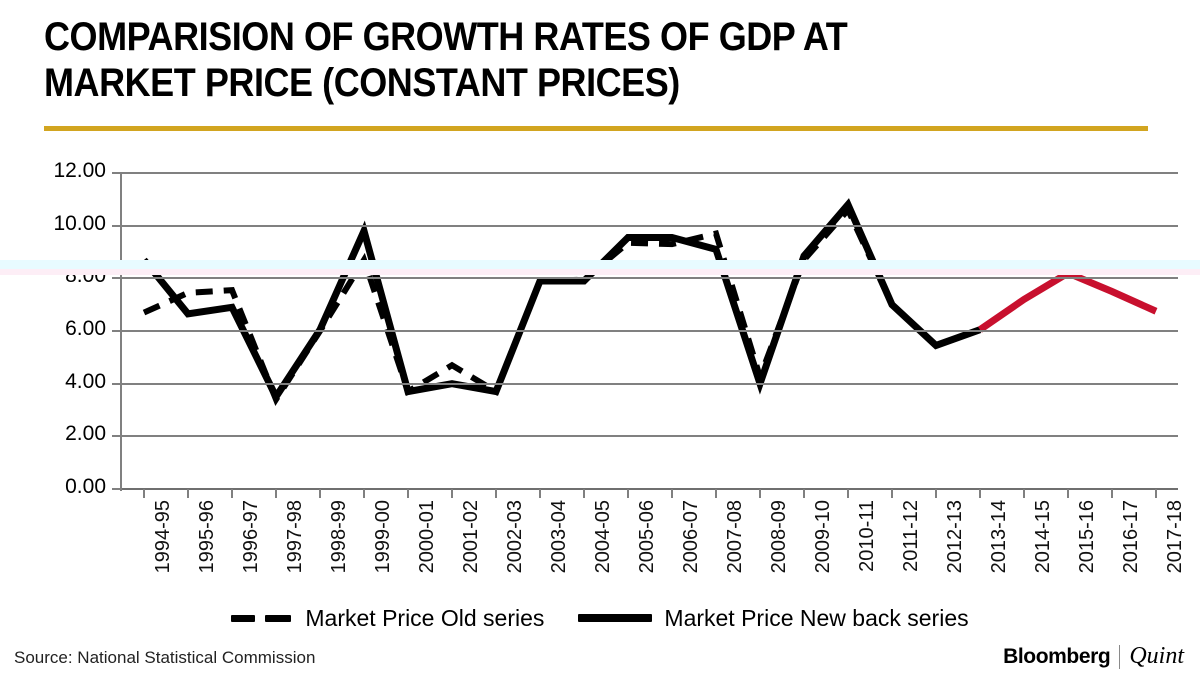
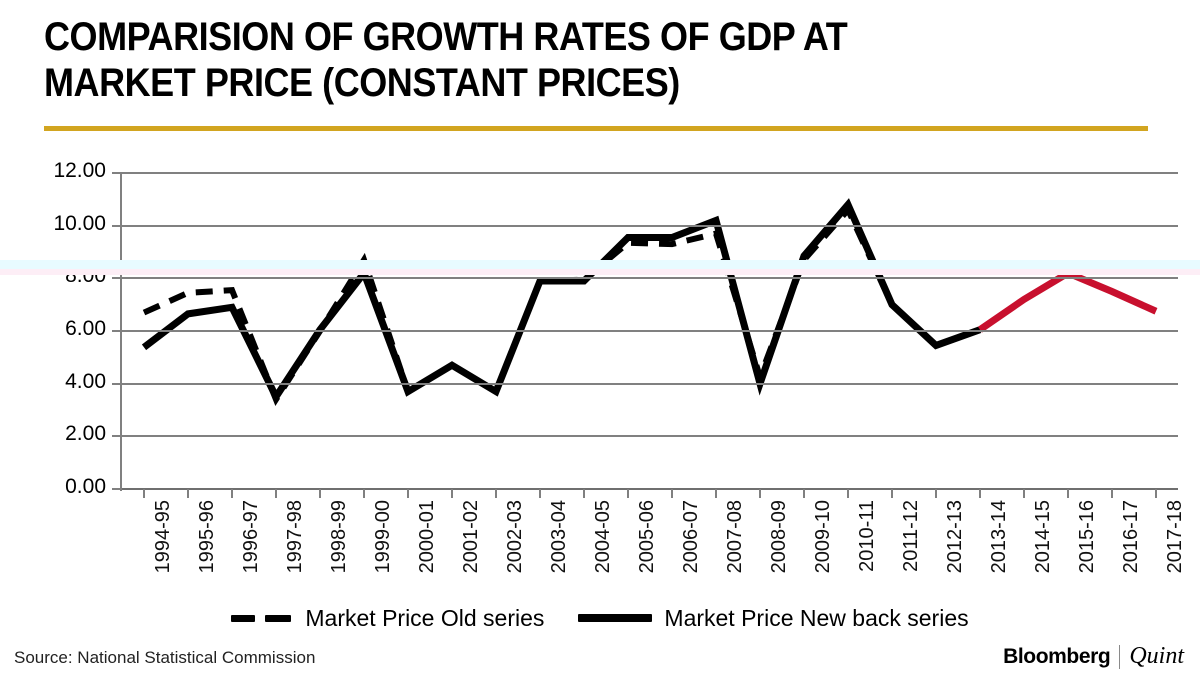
Market Price New back series/1994-95: 8.7 -> 5.4
Market Price New back series/1999-00: 9.8 -> 8.2
Market Price New back series/2001-02: 4.0 -> 4.7
Market Price New back series/2007-08: 9.1 -> 10.2
